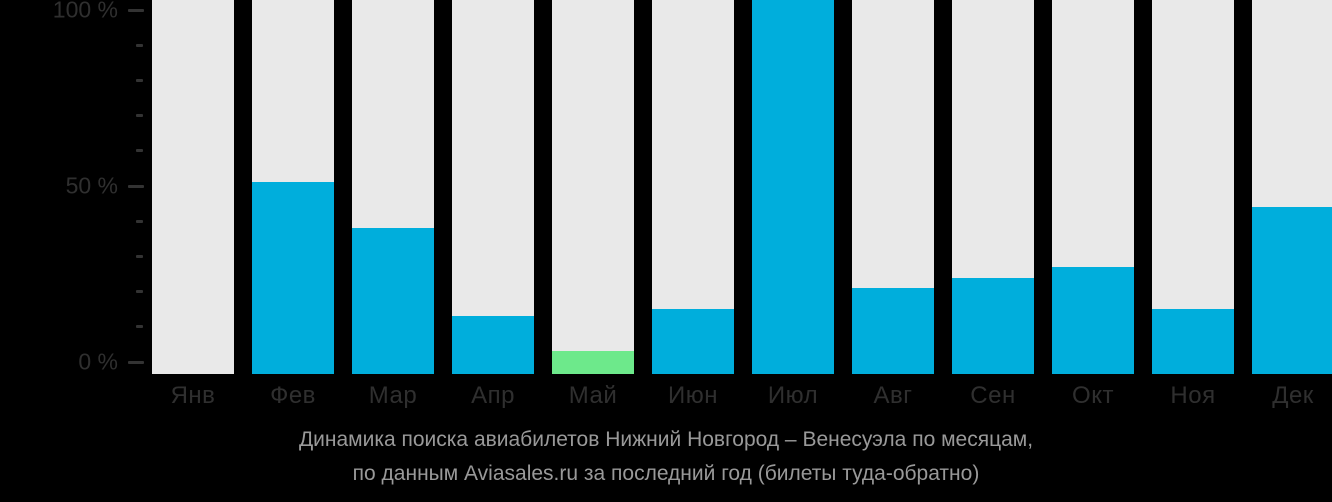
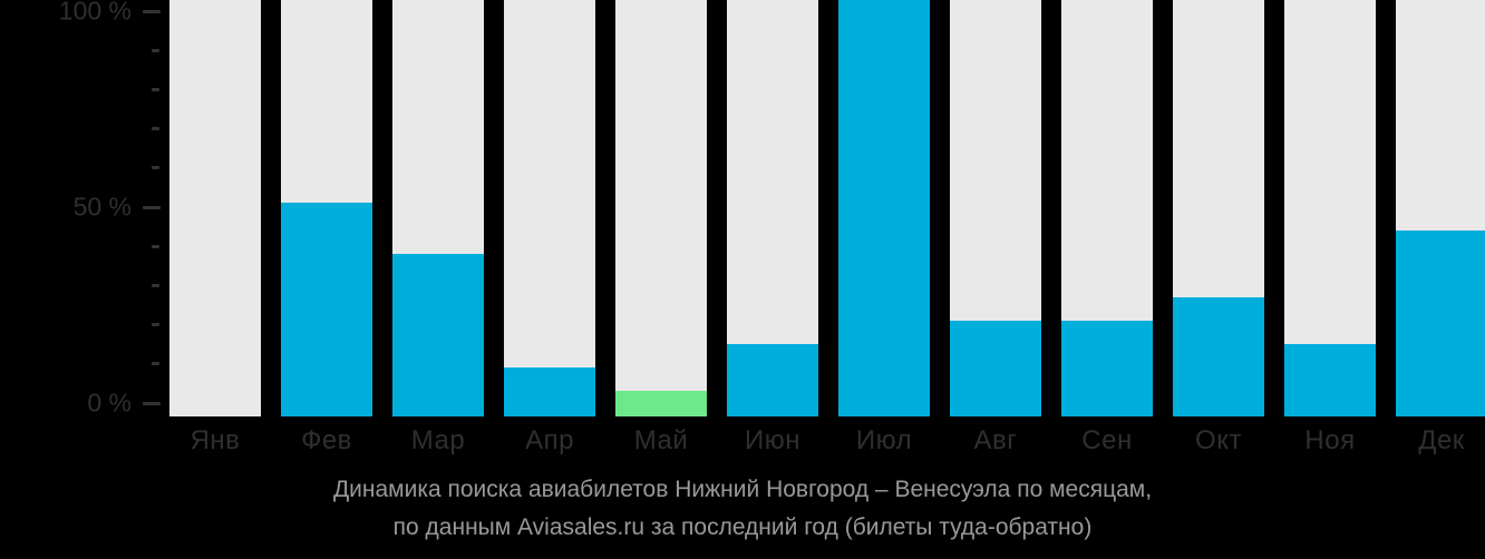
Апр: 13% -> 9%
Сен: 24% -> 21%
